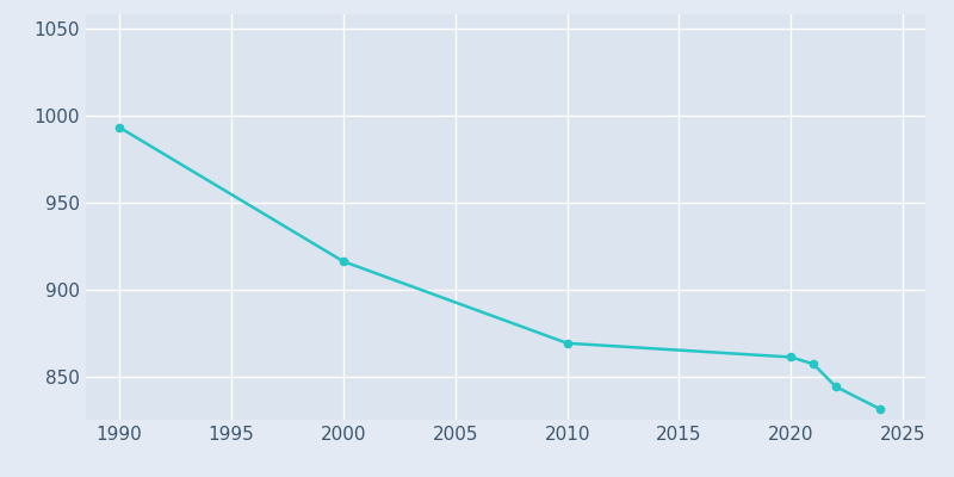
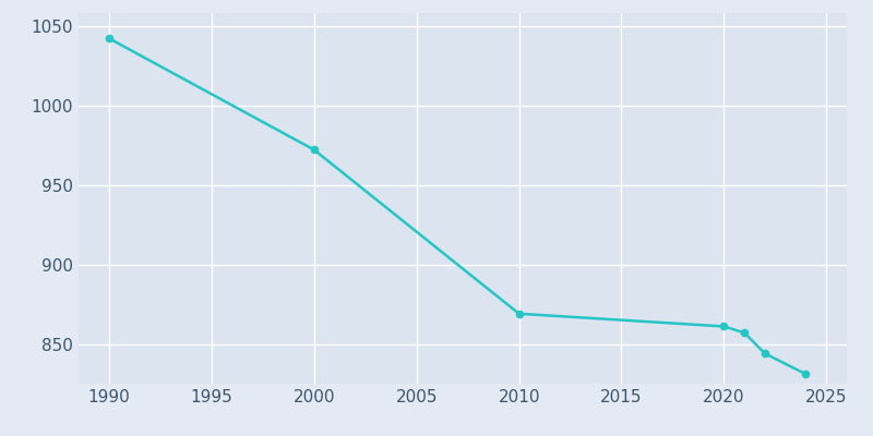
1990: 993 -> 1042
2000: 916 -> 972
